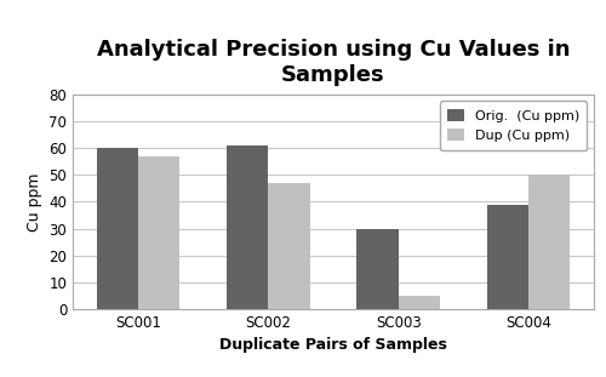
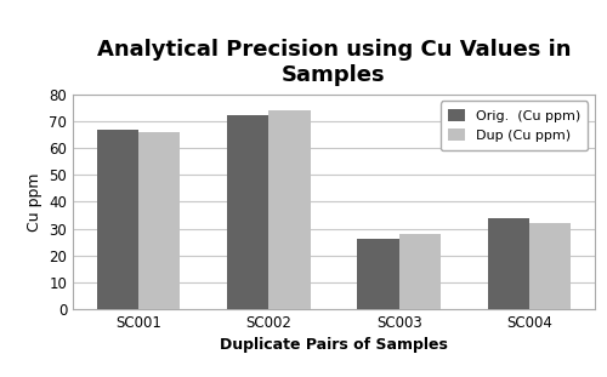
Orig. (Cu ppm)/SC001: 60 -> 67
Dup (Cu ppm)/SC001: 57 -> 66
Orig. (Cu ppm)/SC002: 61 -> 72
Dup (Cu ppm)/SC002: 47 -> 74
Orig. (Cu ppm)/SC003: 30 -> 26
Dup (Cu ppm)/SC003: 5 -> 28
Orig. (Cu ppm)/SC004: 39 -> 34
Dup (Cu ppm)/SC004: 50 -> 32
